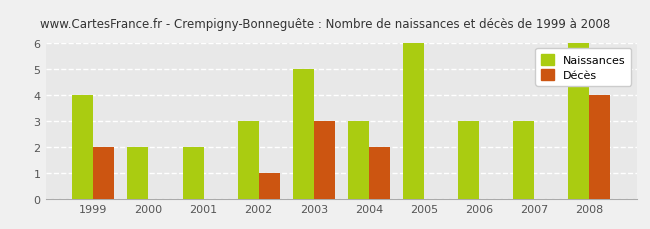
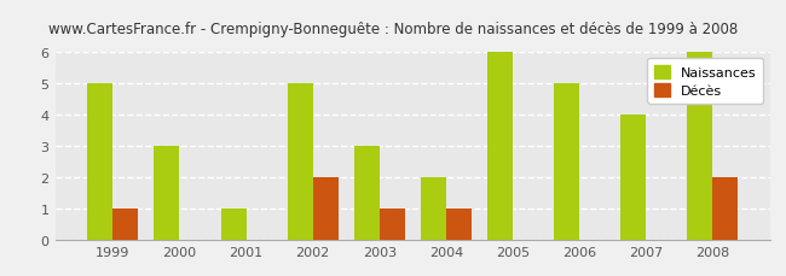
Naissances/1999: 4 -> 5
Décès/1999: 2 -> 1
Naissances/2000: 2 -> 3
Naissances/2001: 2 -> 1
Naissances/2002: 3 -> 5
Décès/2002: 1 -> 2
Naissances/2003: 5 -> 3
Décès/2003: 3 -> 1
Naissances/2004: 3 -> 2
Décès/2004: 2 -> 1
Naissances/2006: 3 -> 5
Naissances/2007: 3 -> 4
Décès/2008: 4 -> 2
